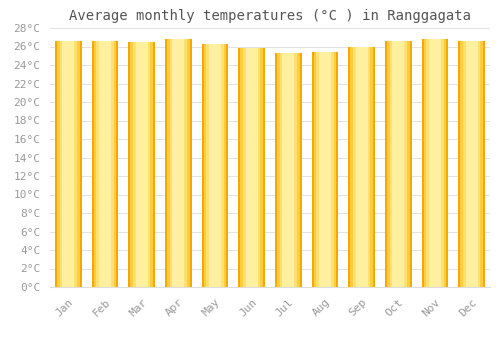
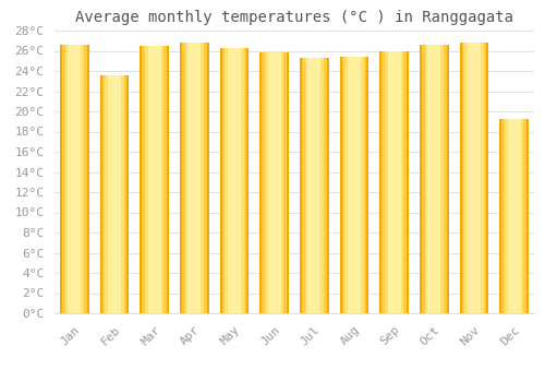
Feb: 26.6°C -> 23.6°C
Dec: 26.6°C -> 19.2°C
